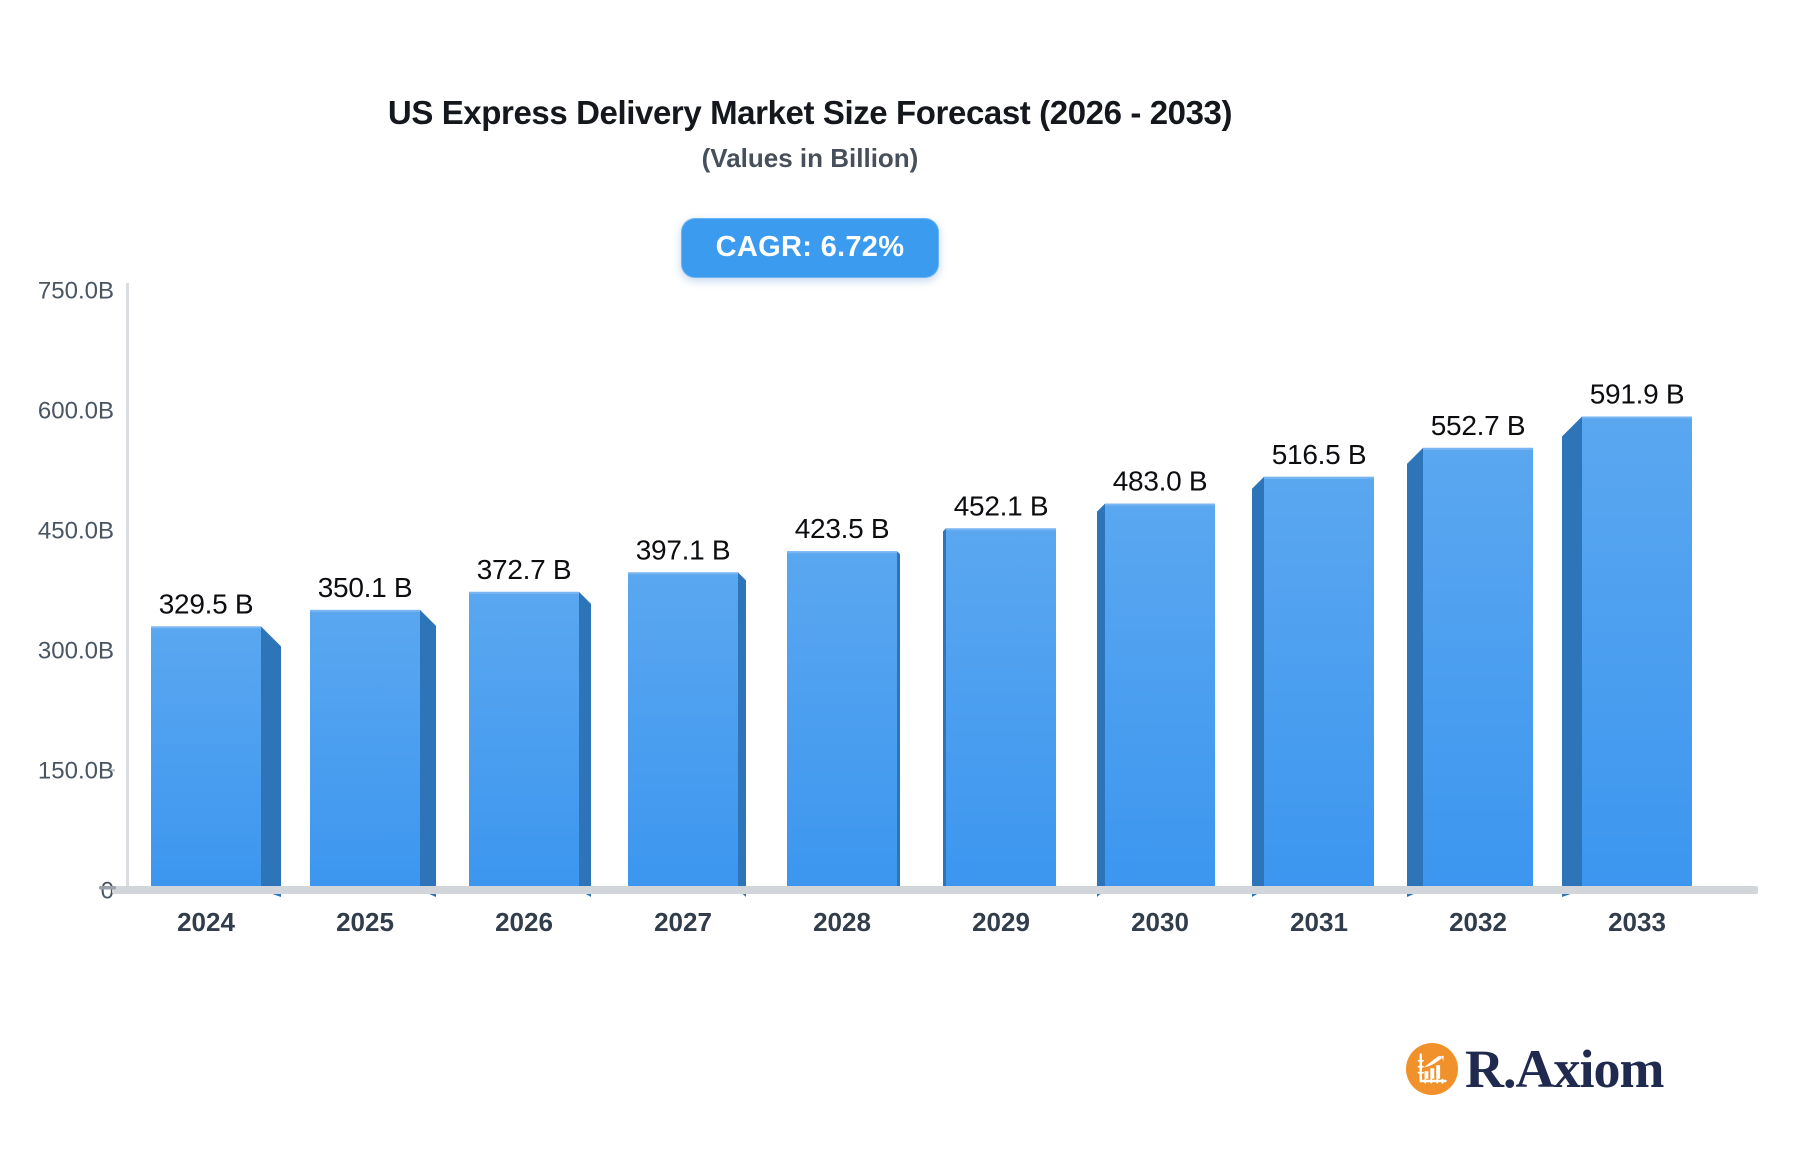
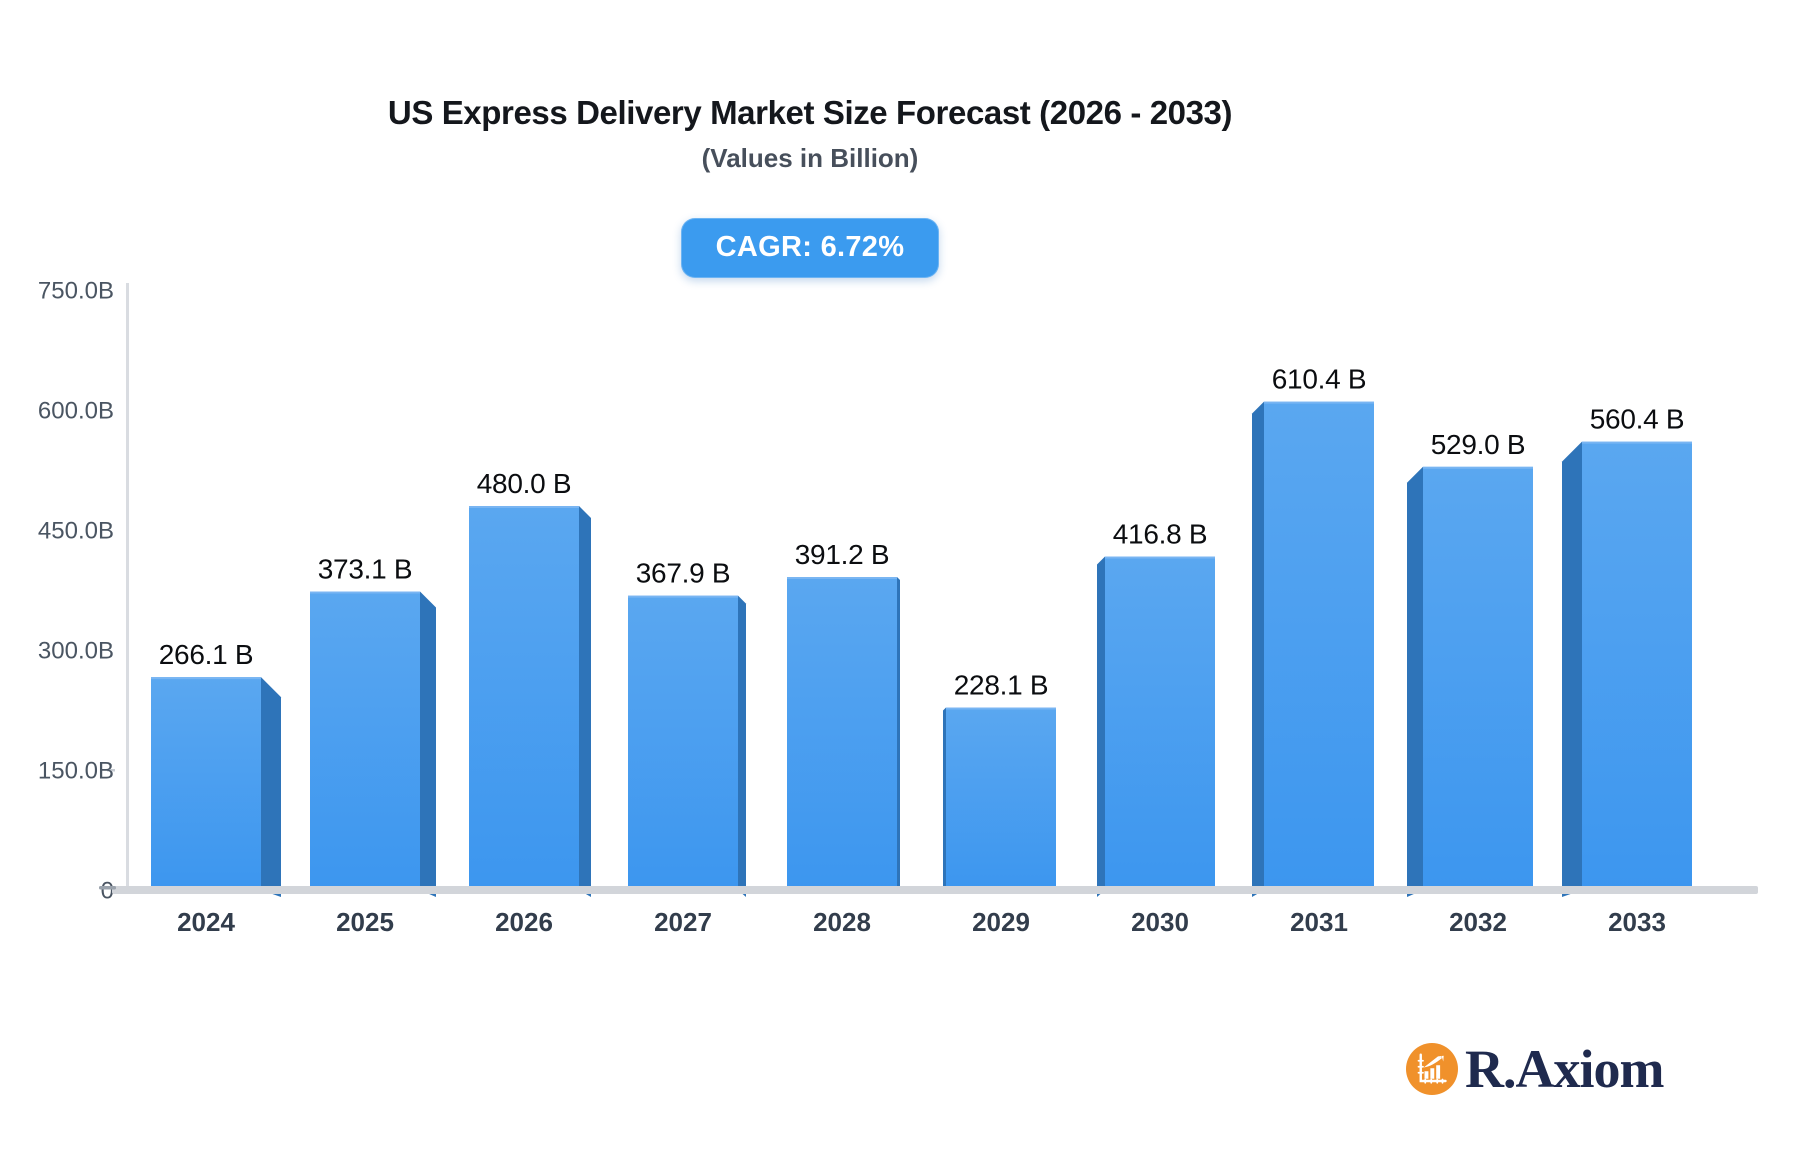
2024: 329.5 -> 266.1
2025: 350.1 -> 373.1
2026: 372.7 -> 480.0
2027: 397.1 -> 367.9
2028: 423.5 -> 391.2
2029: 452.1 -> 228.1
2030: 483.0 -> 416.8
2031: 516.5 -> 610.4
2032: 552.7 -> 529.0
2033: 591.9 -> 560.4
